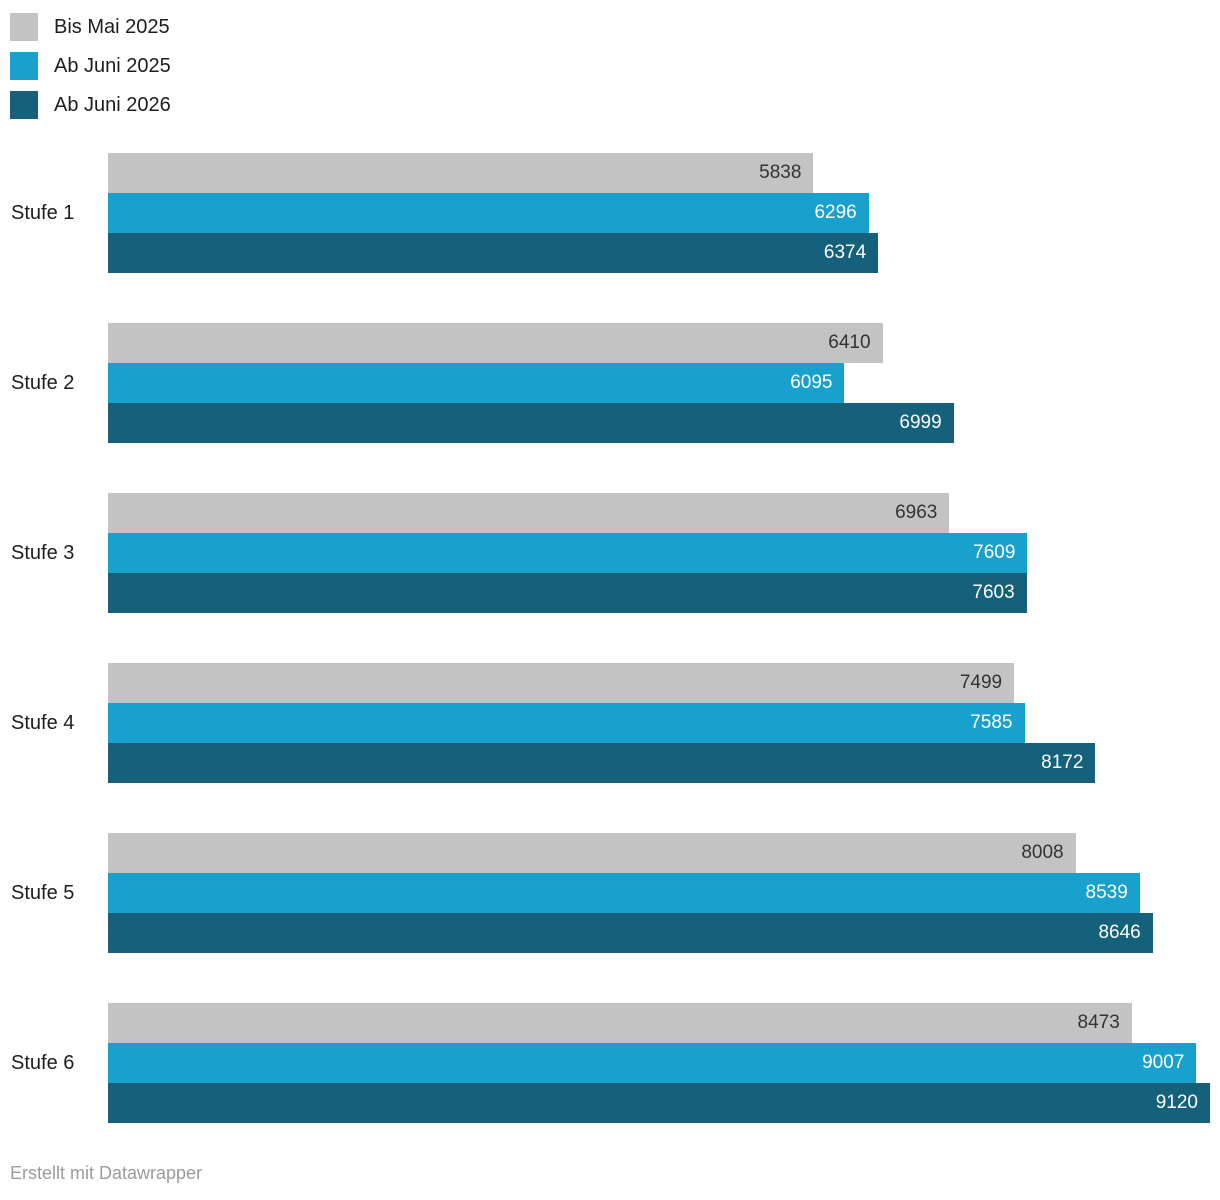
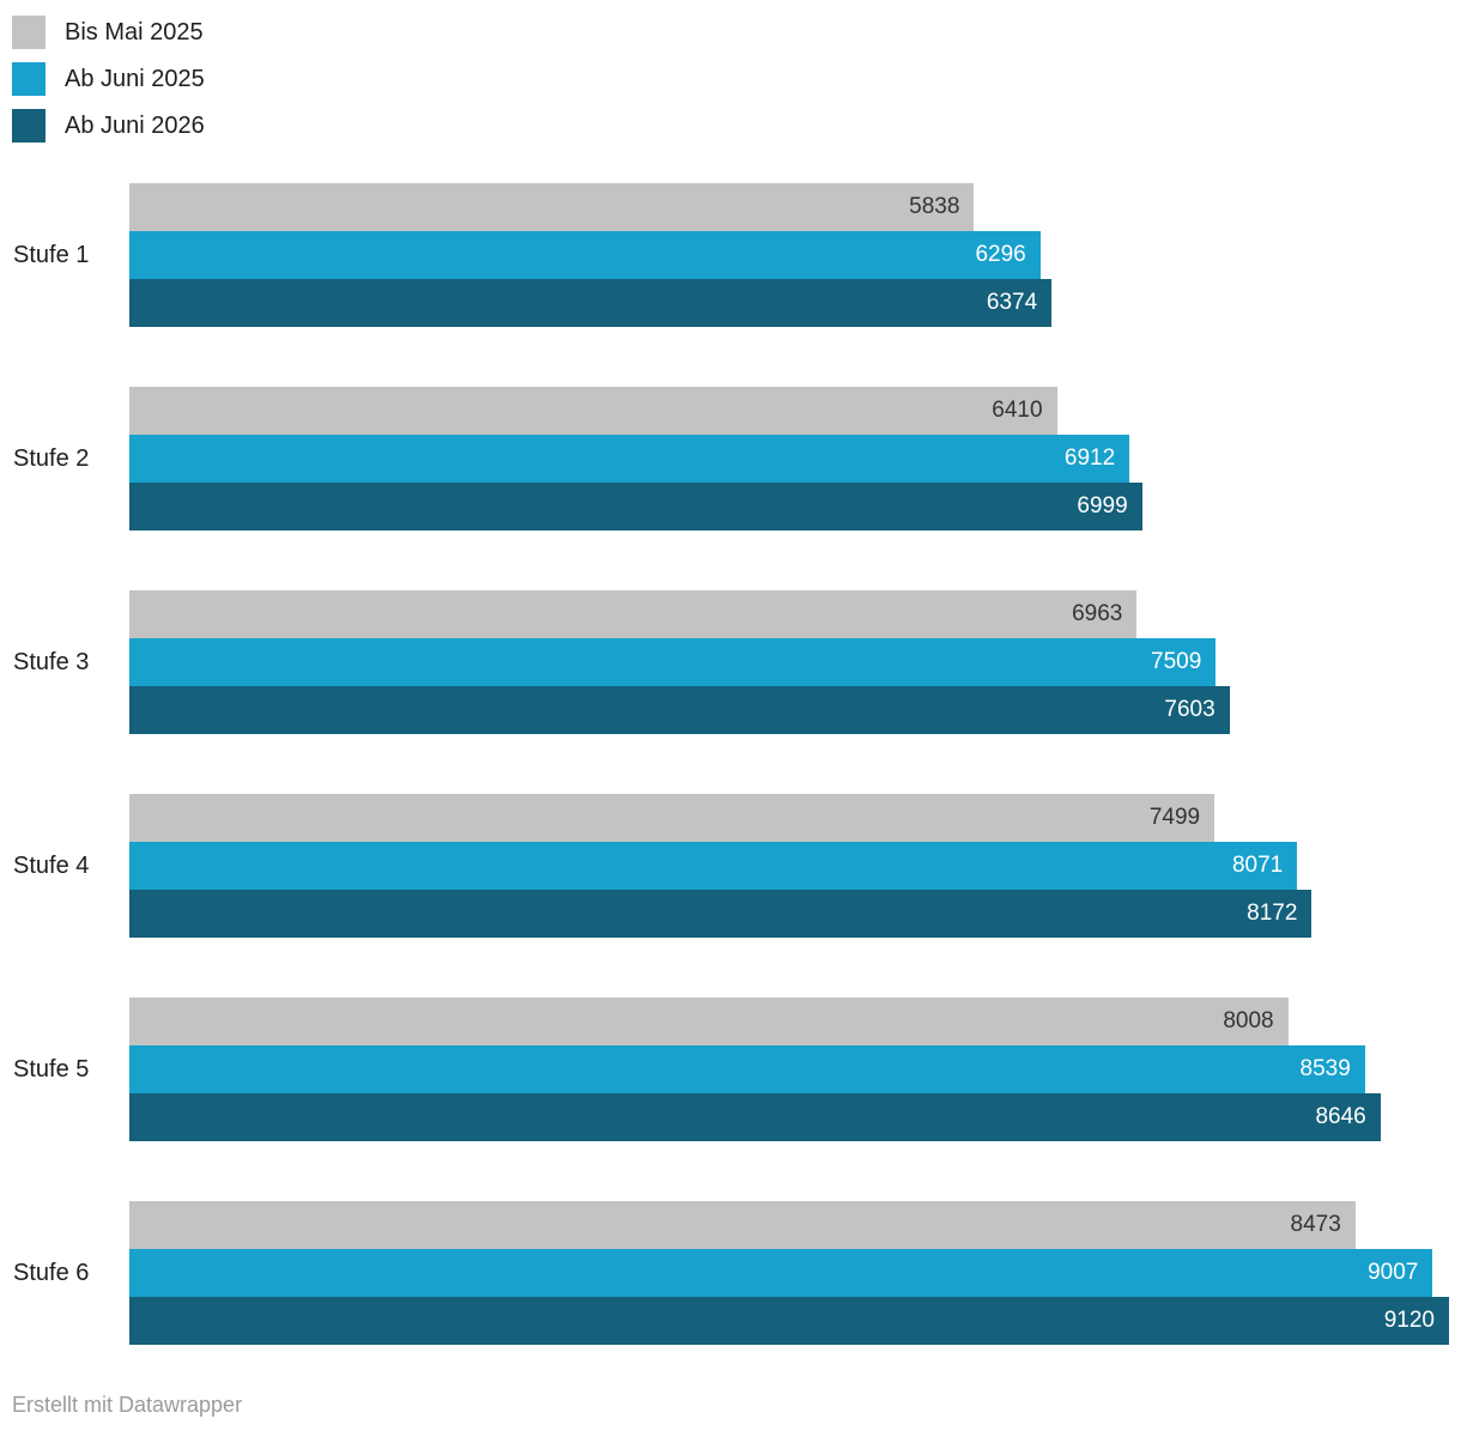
Ab Juni 2025/Stufe 2: 6095 -> 6912
Ab Juni 2025/Stufe 3: 7609 -> 7509
Ab Juni 2025/Stufe 4: 7585 -> 8071
